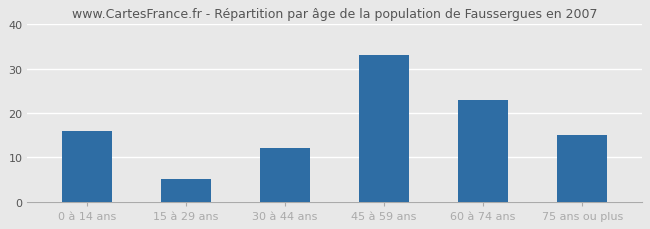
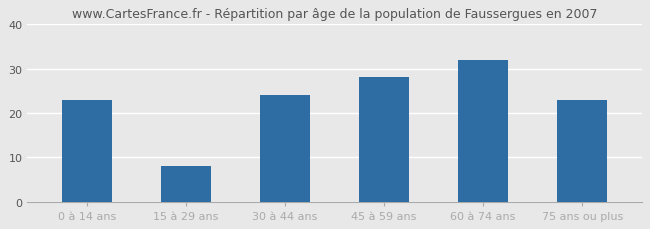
0 à 14 ans: 16 -> 23
15 à 29 ans: 5 -> 8
30 à 44 ans: 12 -> 24
45 à 59 ans: 33 -> 28
60 à 74 ans: 23 -> 32
75 ans ou plus: 15 -> 23
